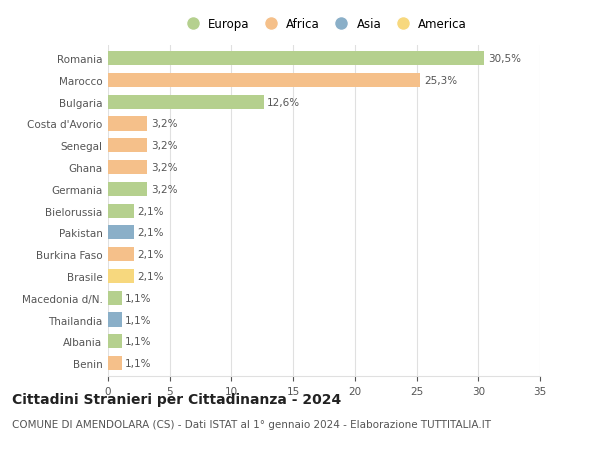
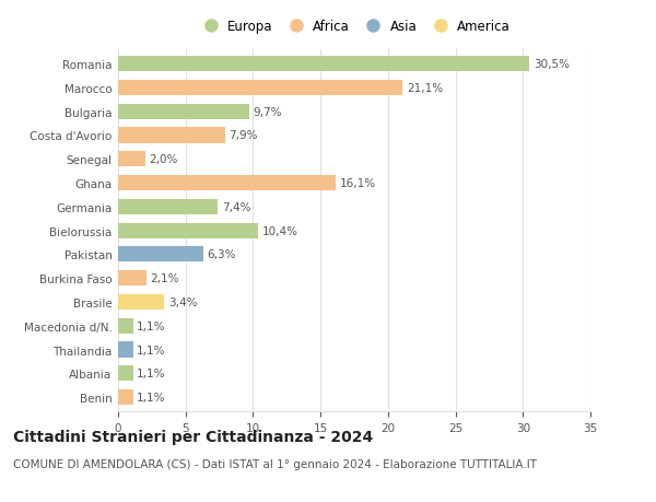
Marocco: 25,3% -> 21,1%
Bulgaria: 12,6% -> 9,7%
Costa d'Avorio: 3,2% -> 7,9%
Senegal: 3,2% -> 2,0%
Ghana: 3,2% -> 16,1%
Germania: 3,2% -> 7,4%
Bielorussia: 2,1% -> 10,4%
Pakistan: 2,1% -> 6,3%
Brasile: 2,1% -> 3,4%
